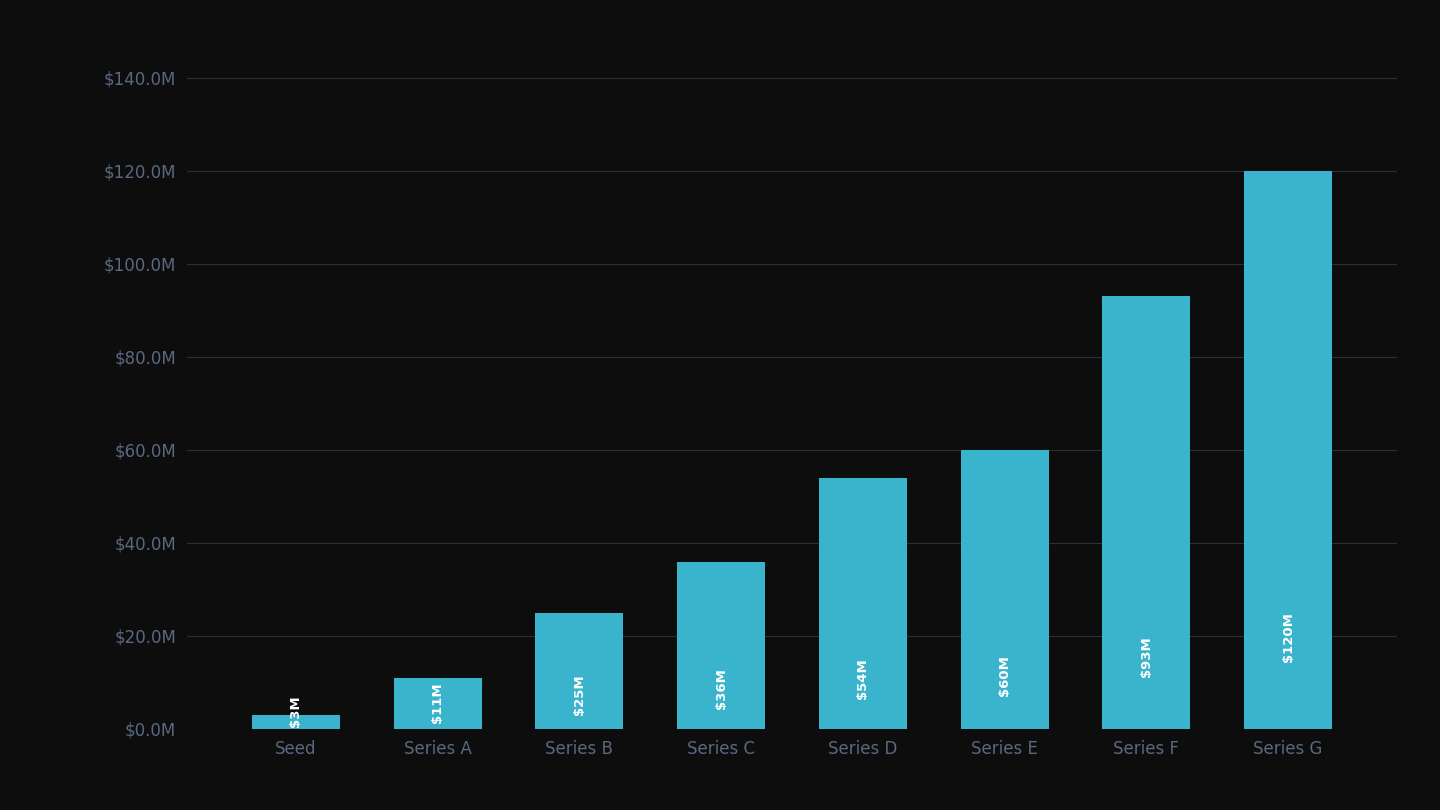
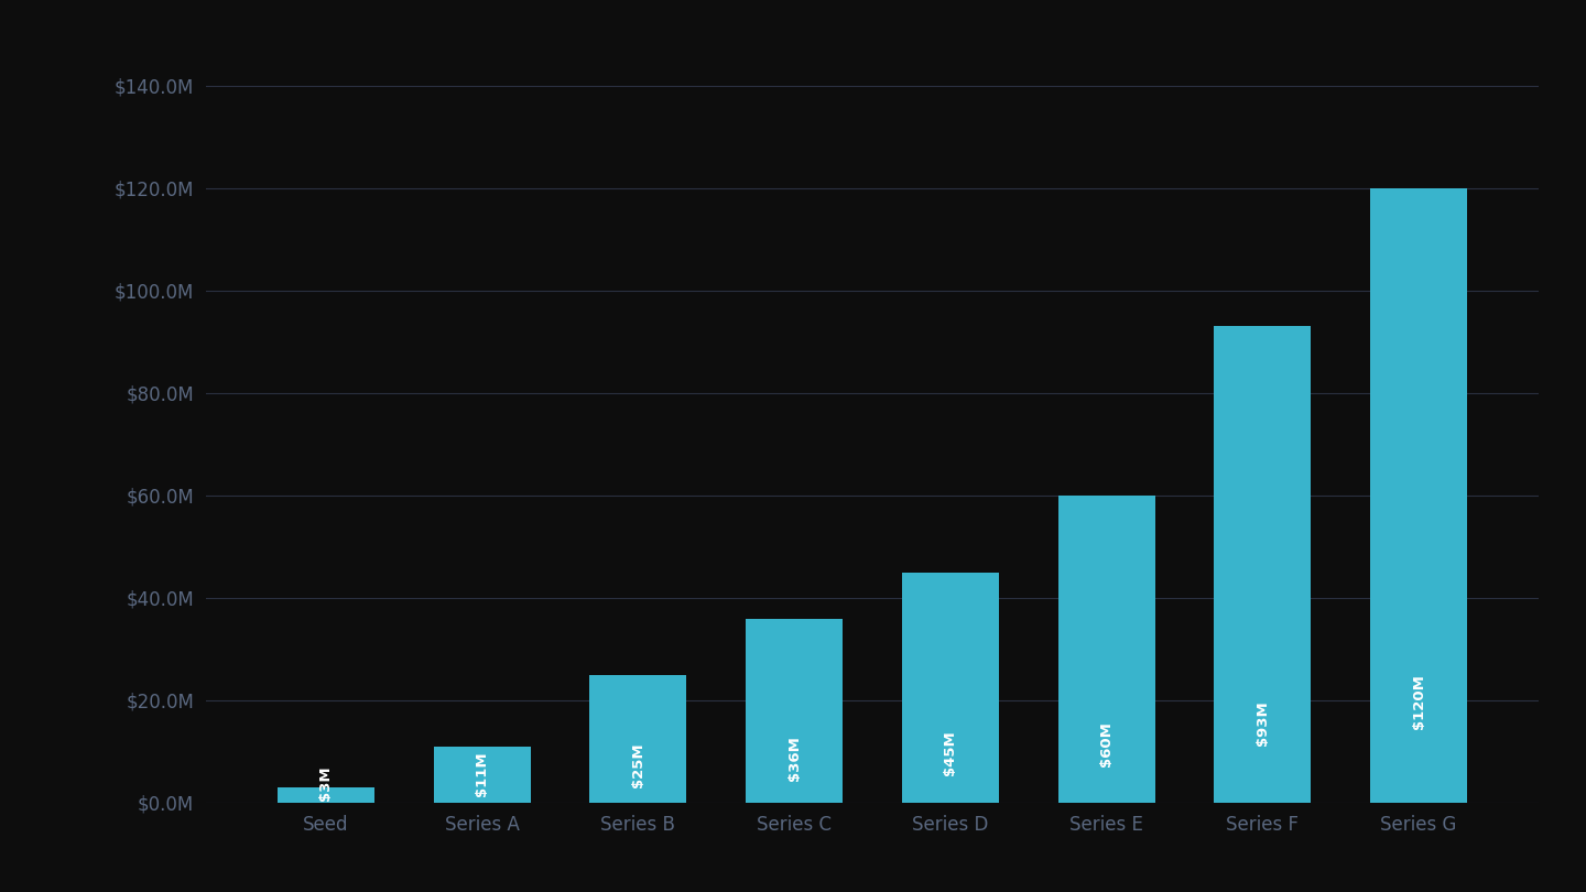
Series D: $54M -> $45M
